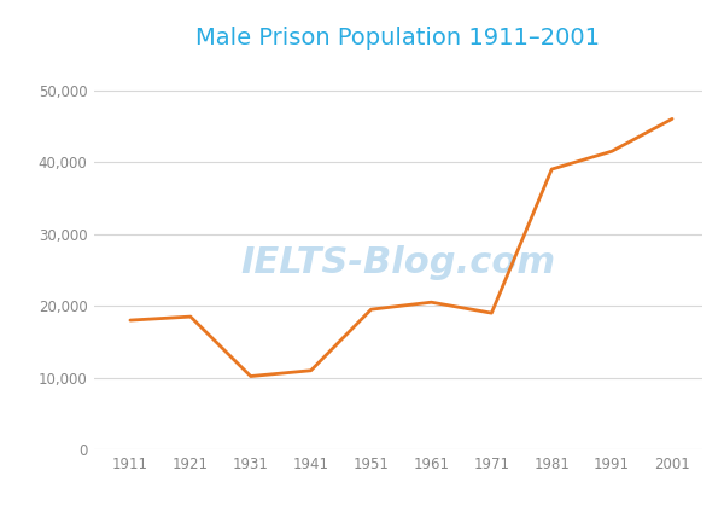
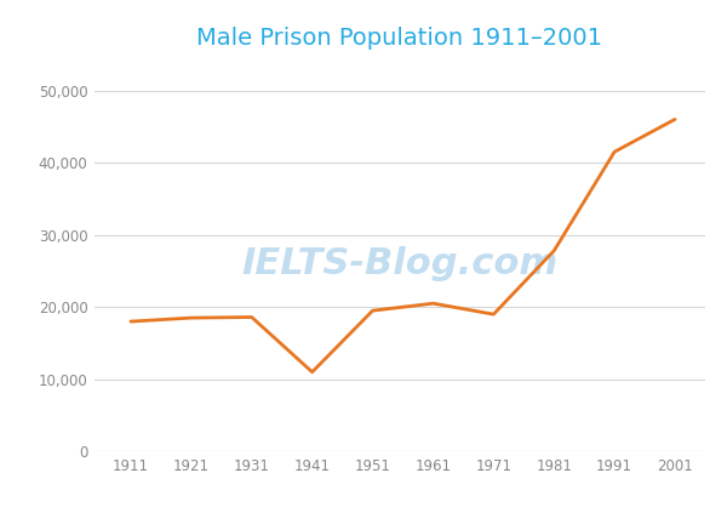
1931: 10,200 -> 18,600
1981: 39,000 -> 27,800
